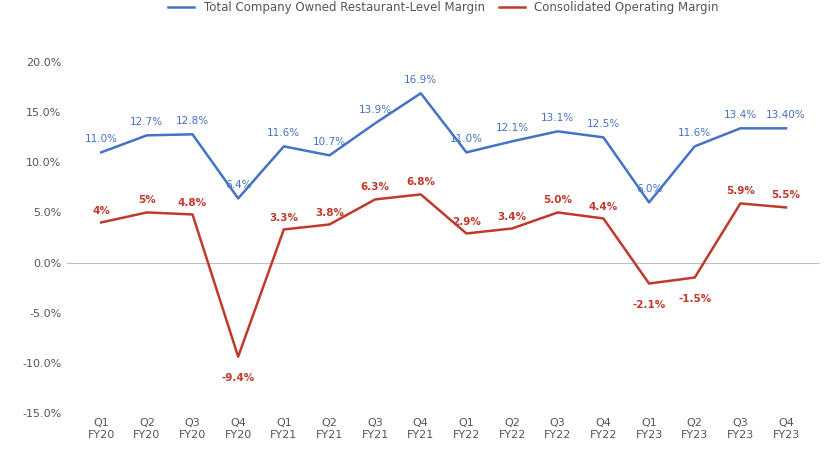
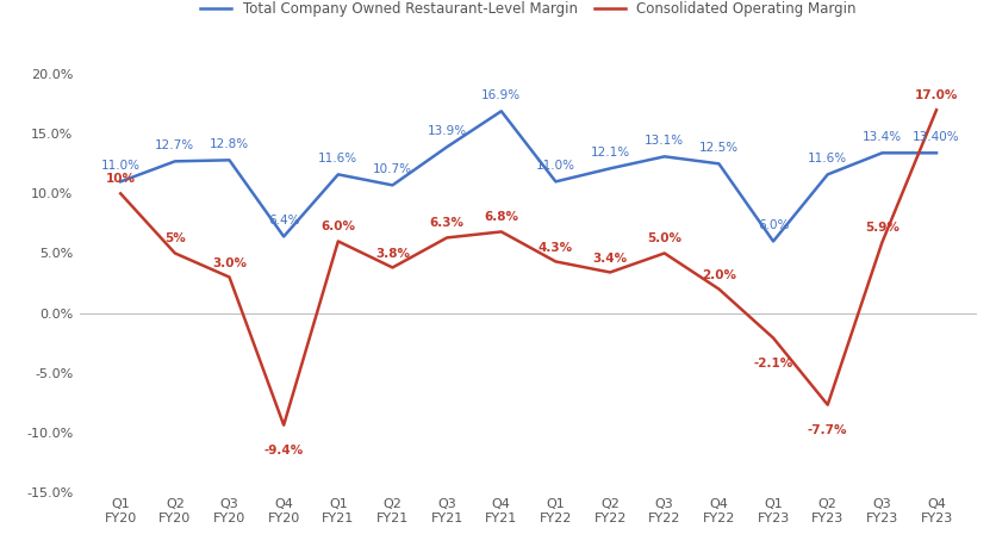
Consolidated Operating Margin/Q1 FY20: 4% -> 10%
Consolidated Operating Margin/Q3 FY20: 4.8% -> 3.0%
Consolidated Operating Margin/Q1 FY21: 3.3% -> 6.0%
Consolidated Operating Margin/Q1 FY22: 2.9% -> 4.3%
Consolidated Operating Margin/Q4 FY22: 4.4% -> 2.0%
Consolidated Operating Margin/Q2 FY23: -1.5% -> -7.7%
Consolidated Operating Margin/Q4 FY23: 5.5% -> 17.0%
